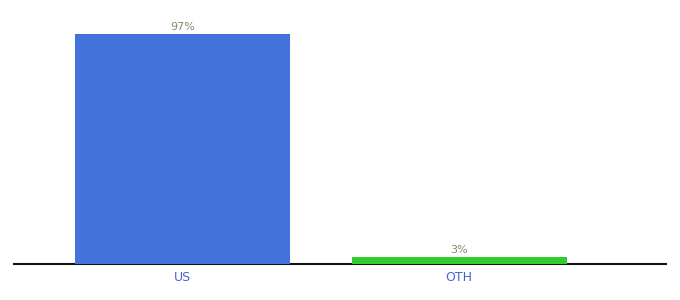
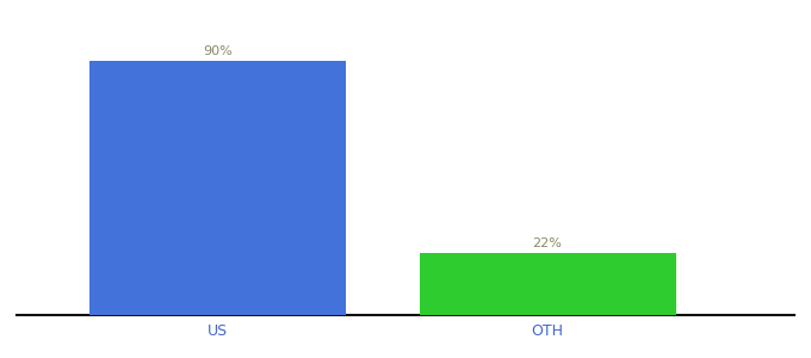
US: 97% -> 90%
OTH: 3% -> 22%
